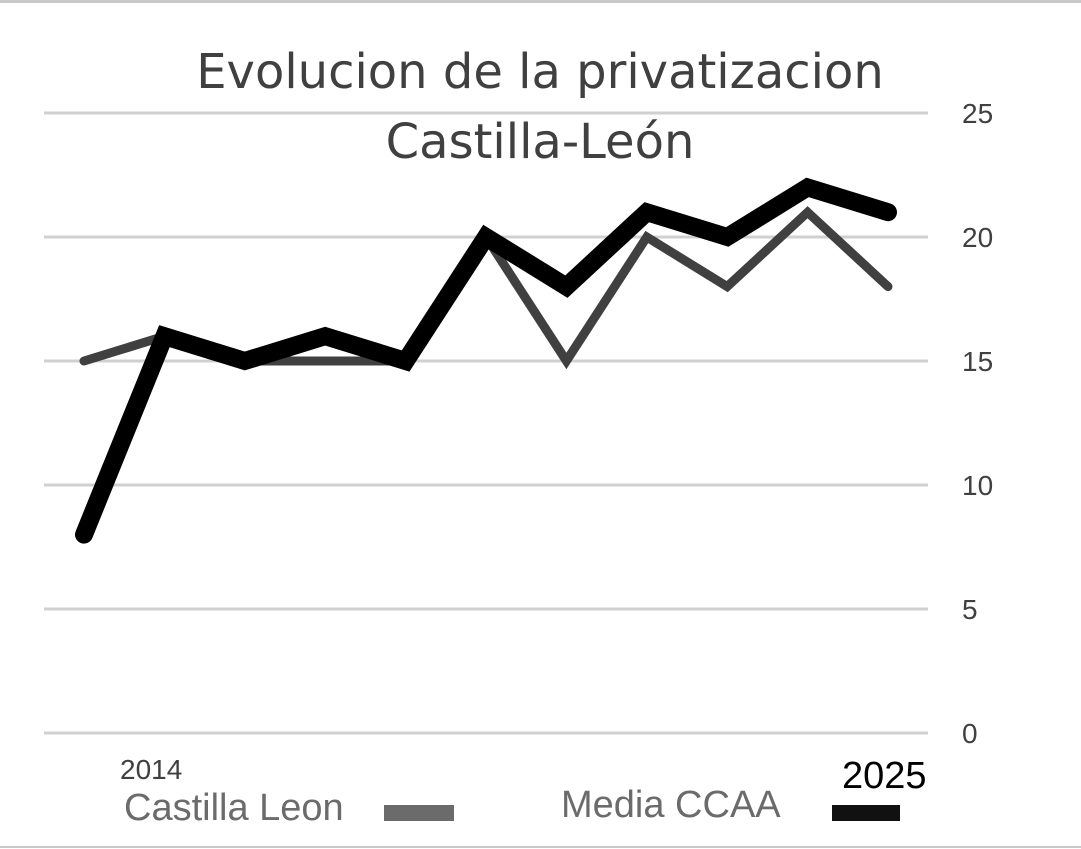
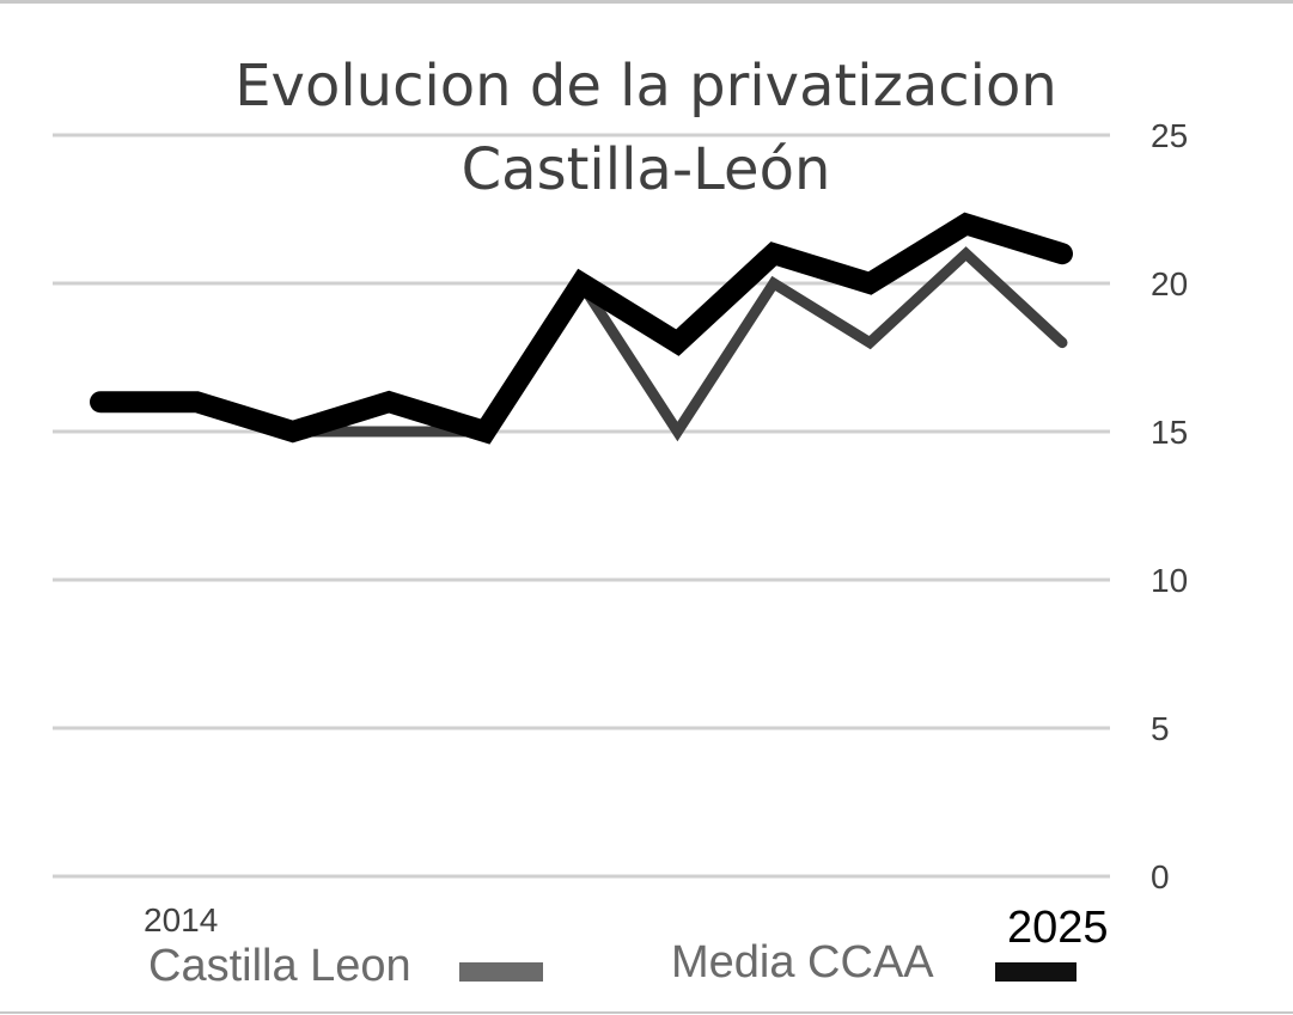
Castilla Leon/2014: 15 -> 16
Media CCAA/2014: 8 -> 16
